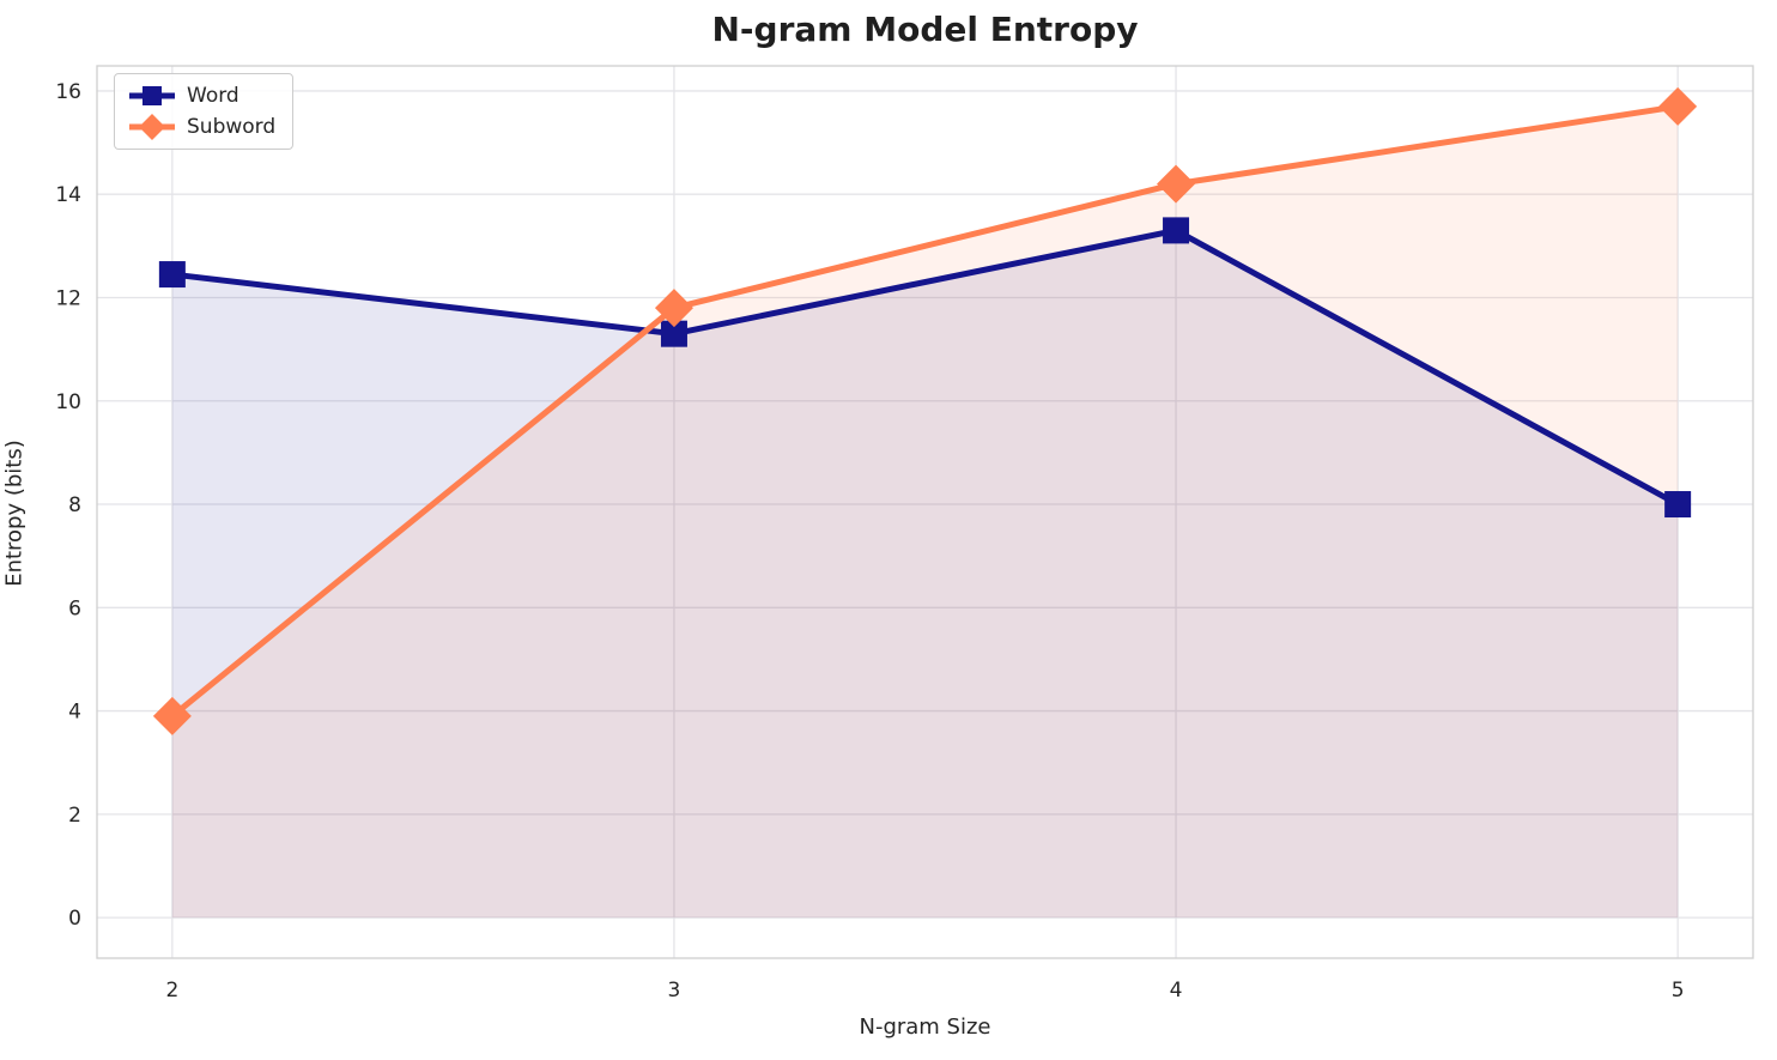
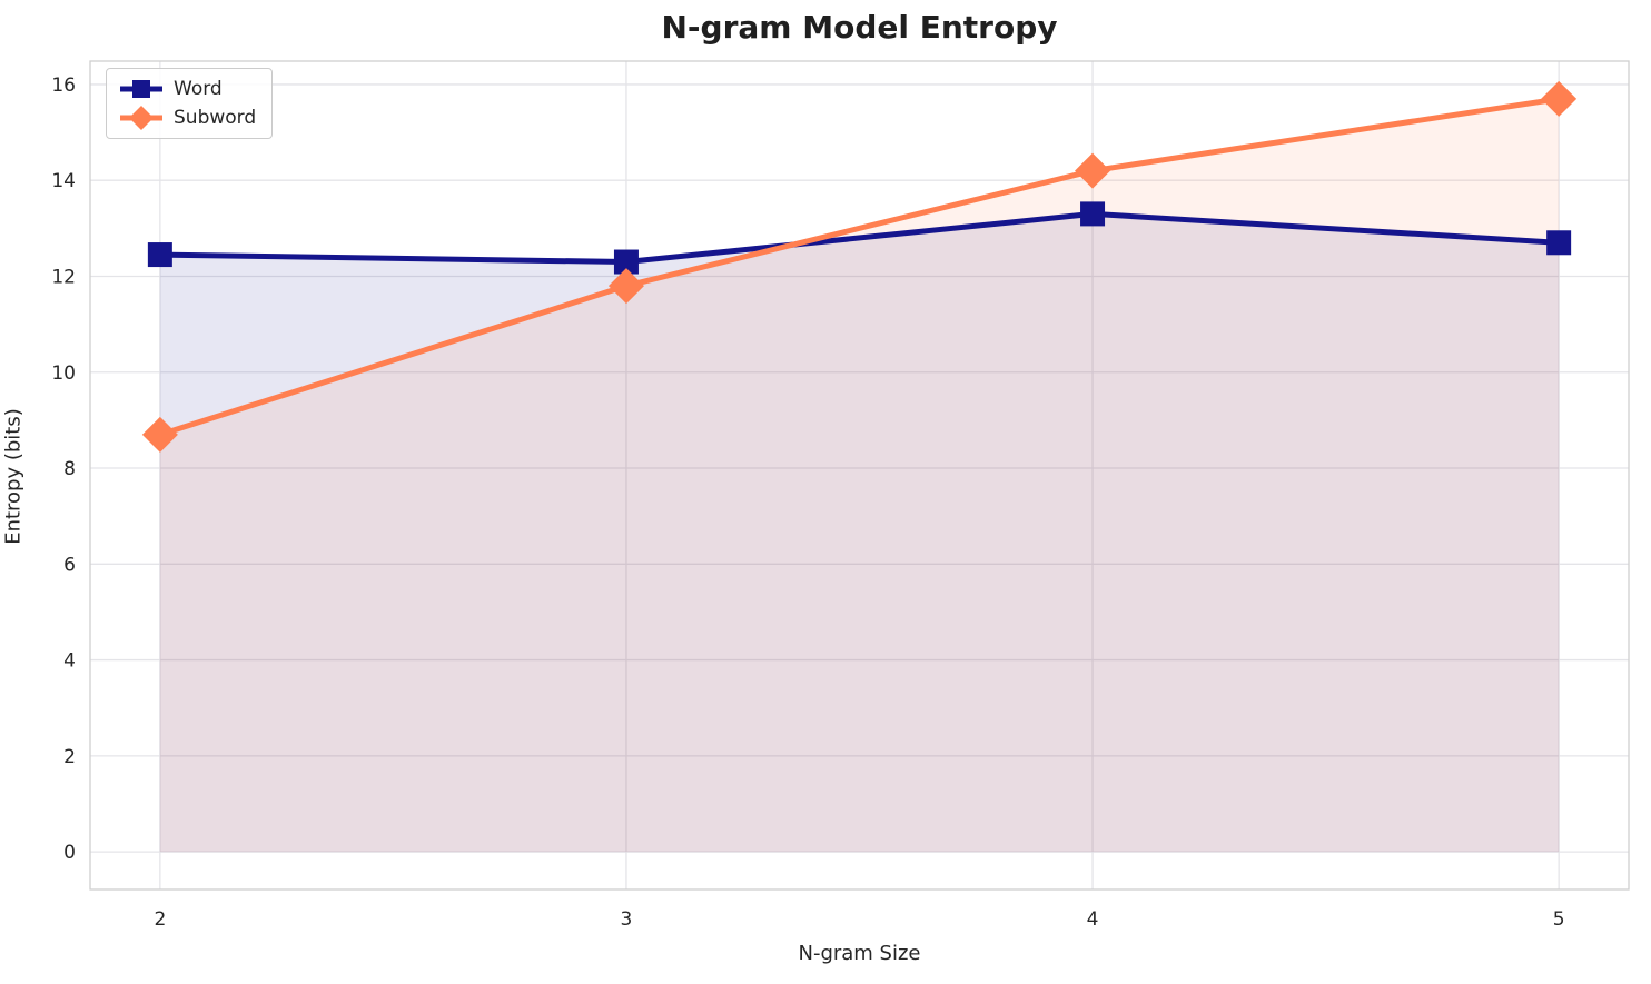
Subword/2: 3.9 -> 8.7
Word/3: 11.3 -> 12.3
Word/5: 8.0 -> 12.7
